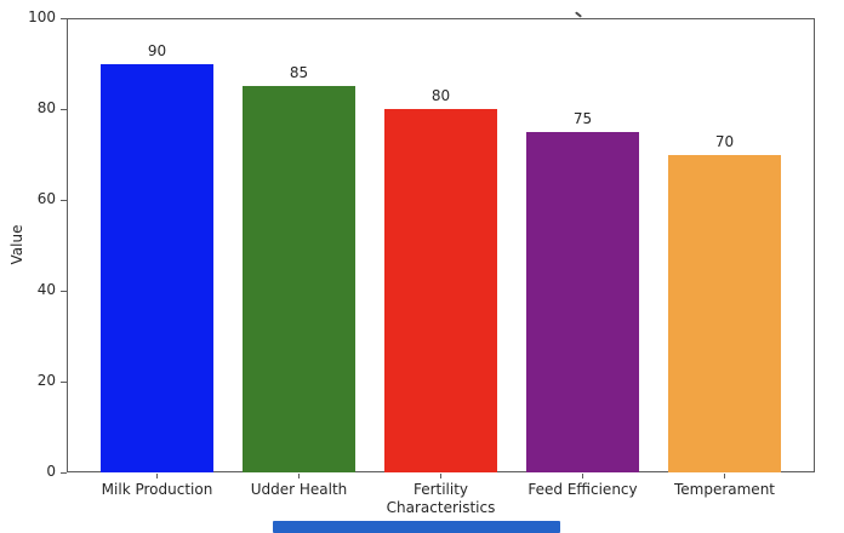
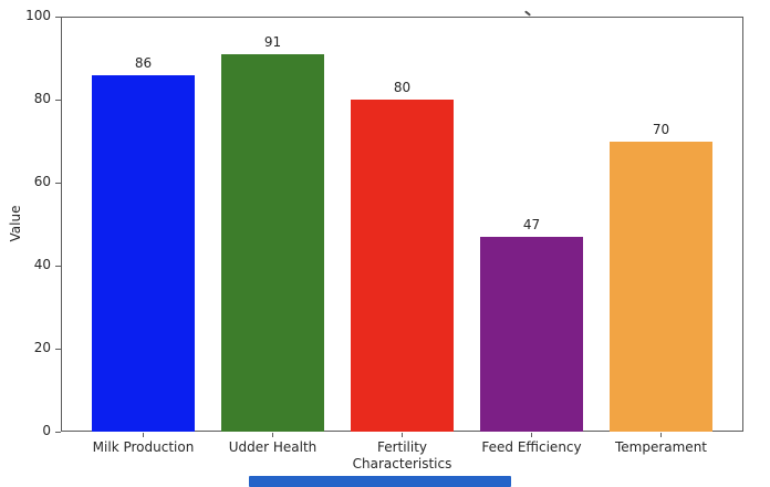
Milk Production: 90 -> 86
Udder Health: 85 -> 91
Feed Efficiency: 75 -> 47
